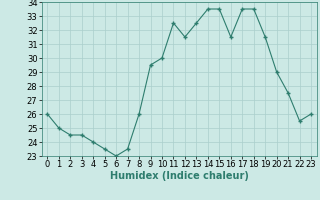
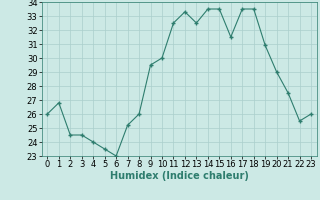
1: 25.0 -> 26.8
7: 23.5 -> 25.2
12: 31.5 -> 33.3
19: 31.5 -> 30.9
